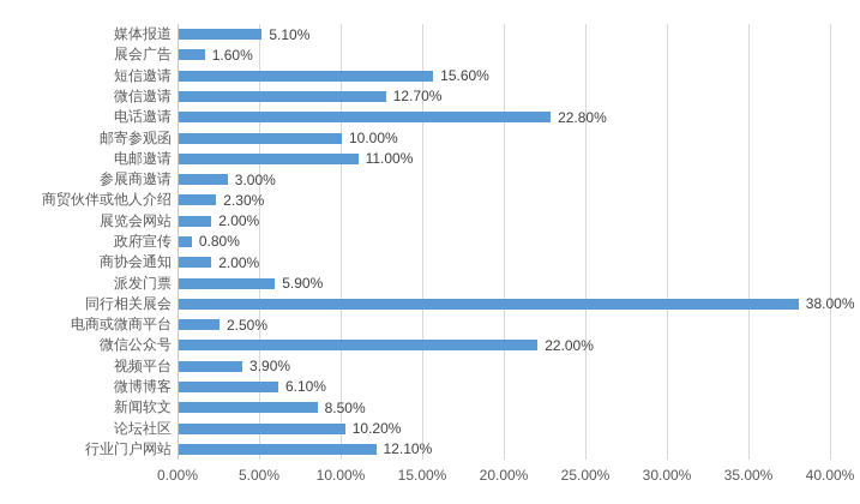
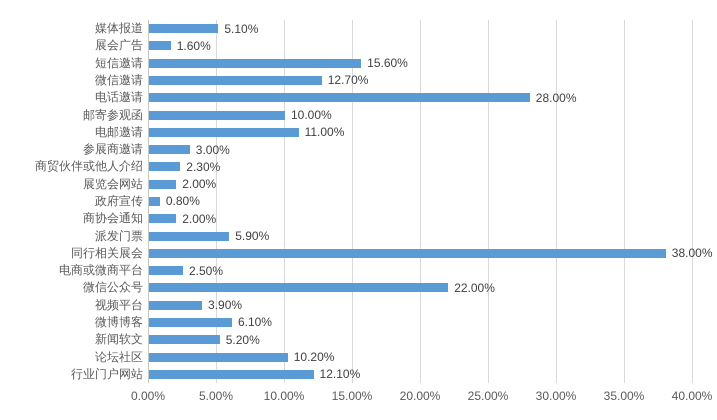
电话邀请: 22.80% -> 28.00%
新闻软文: 8.50% -> 5.20%
